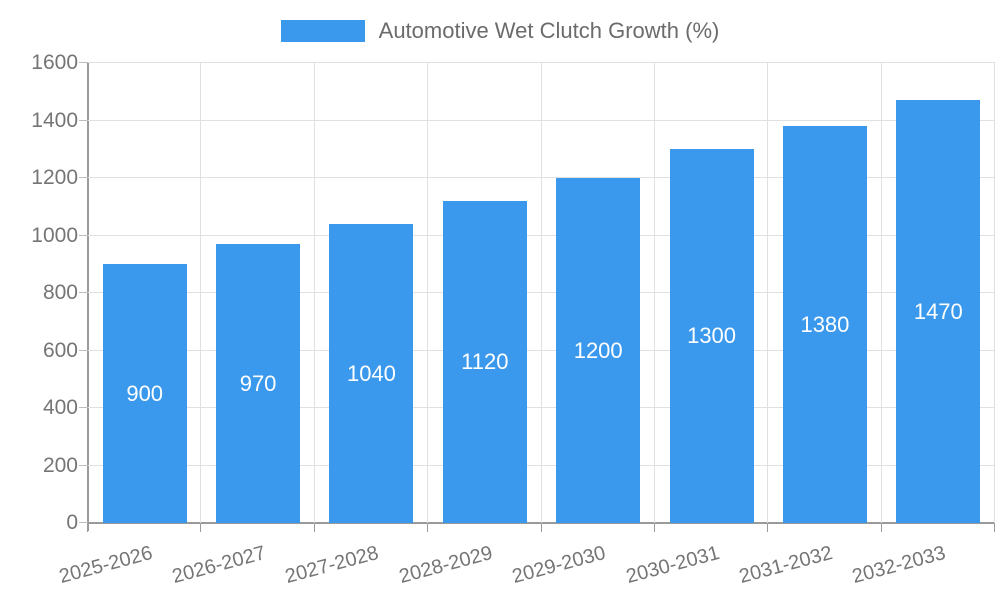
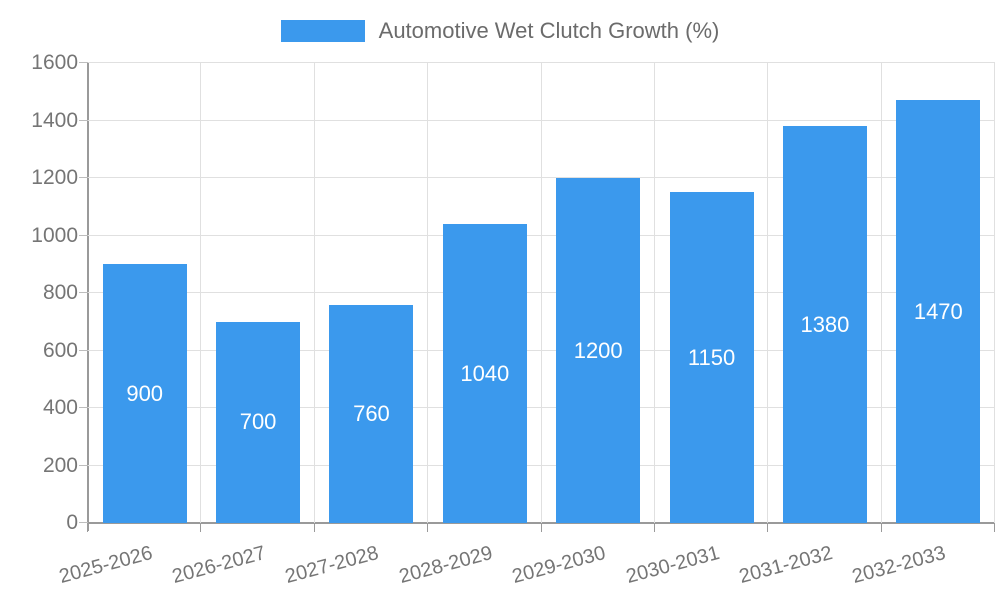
2026-2027: 970 -> 700
2027-2028: 1040 -> 760
2028-2029: 1120 -> 1040
2030-2031: 1300 -> 1150
